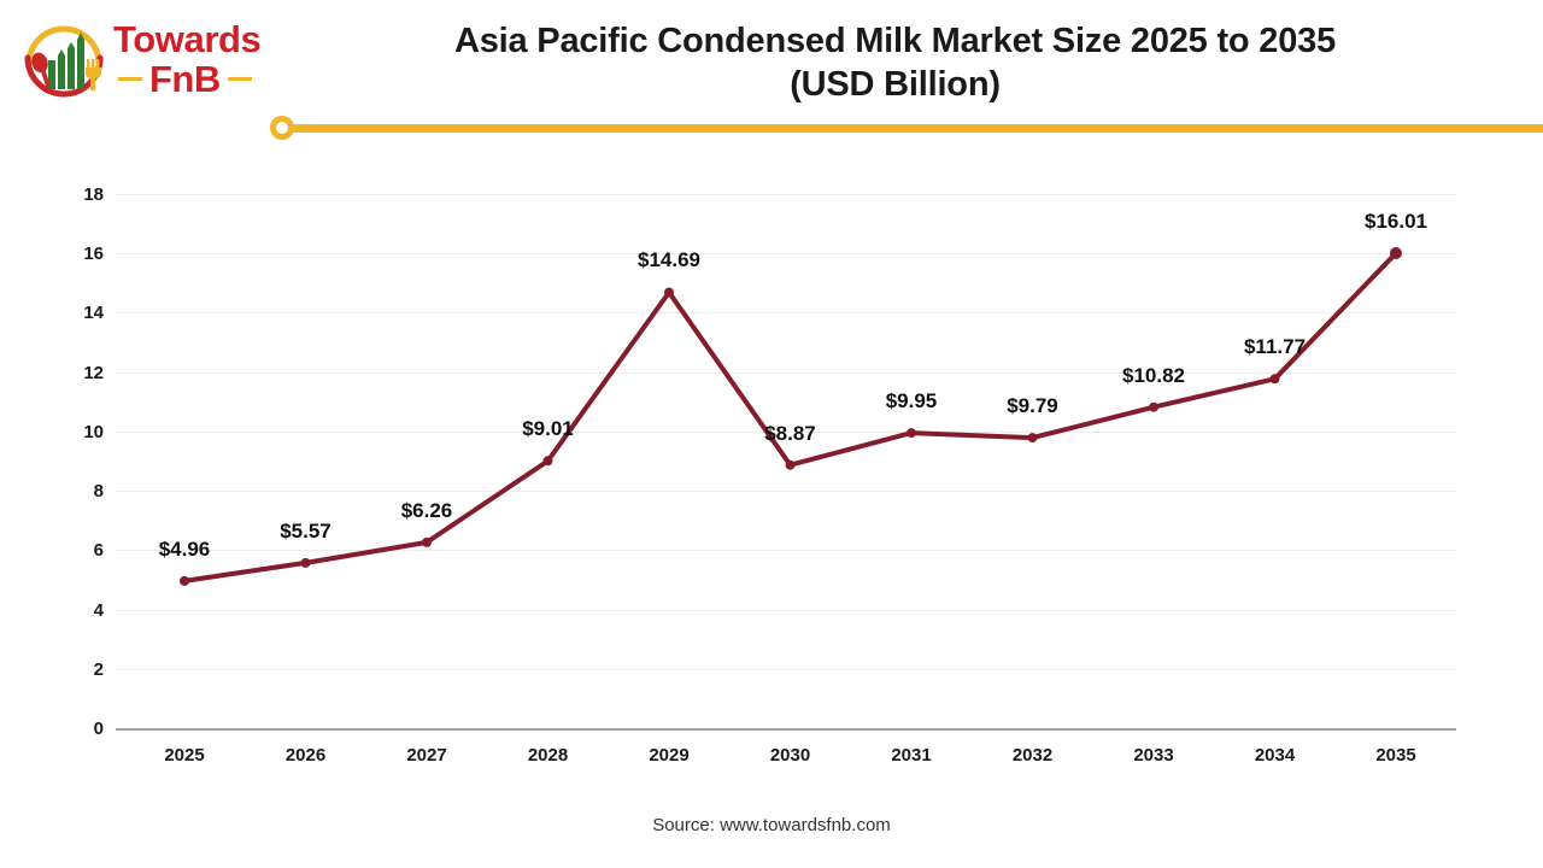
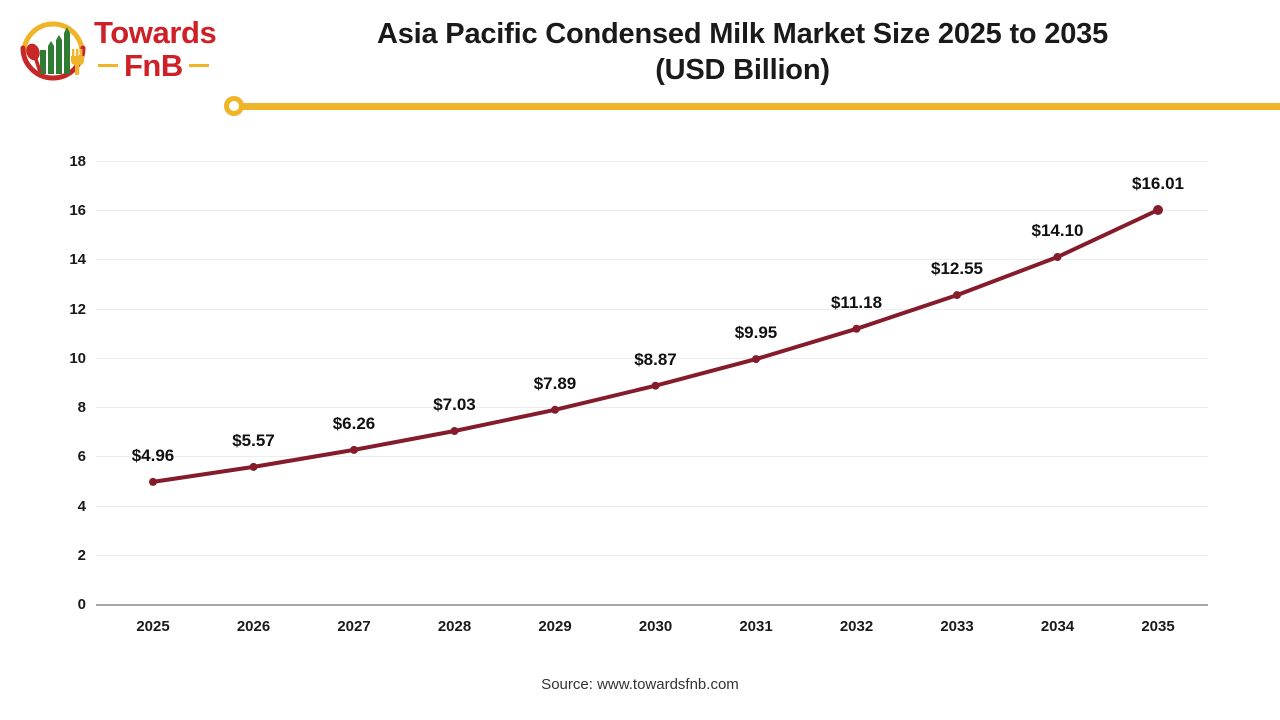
2028: $9.01 -> $7.03
2029: $14.69 -> $7.89
2032: $9.79 -> $11.18
2033: $10.82 -> $12.55
2034: $11.77 -> $14.10
